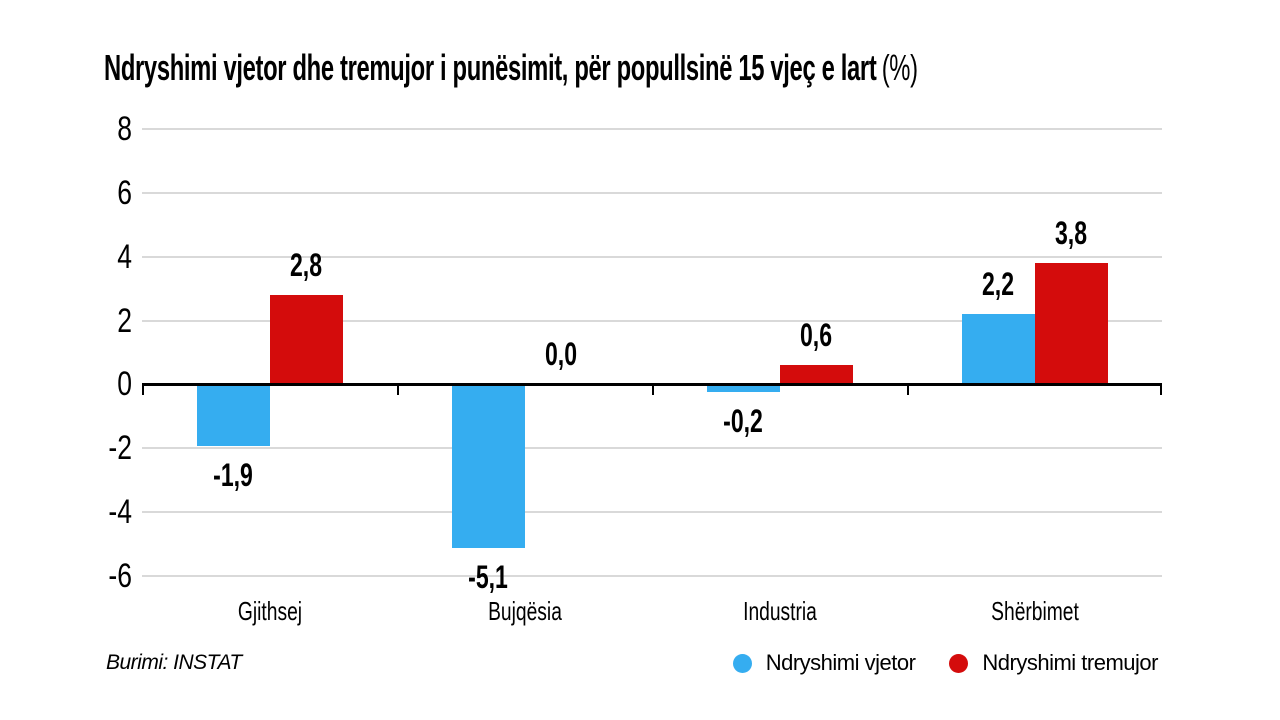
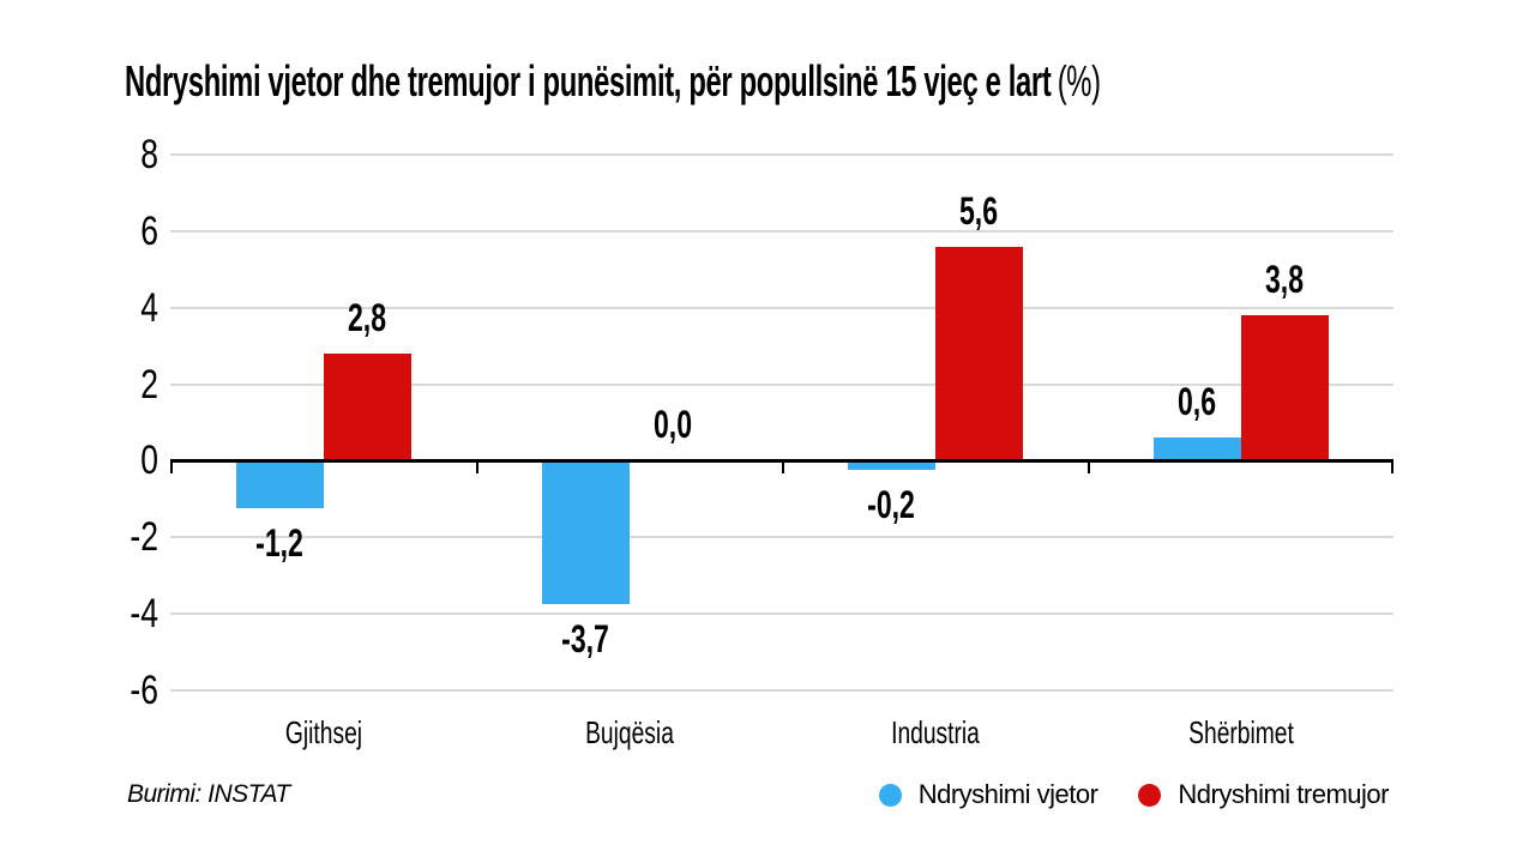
Ndryshimi vjetor/Gjithsej: -1,9 -> -1,2
Ndryshimi vjetor/Bujqësia: -5,1 -> -3,7
Ndryshimi tremujor/Industria: 0,6 -> 5,6
Ndryshimi vjetor/Shërbimet: 2,2 -> 0,6
